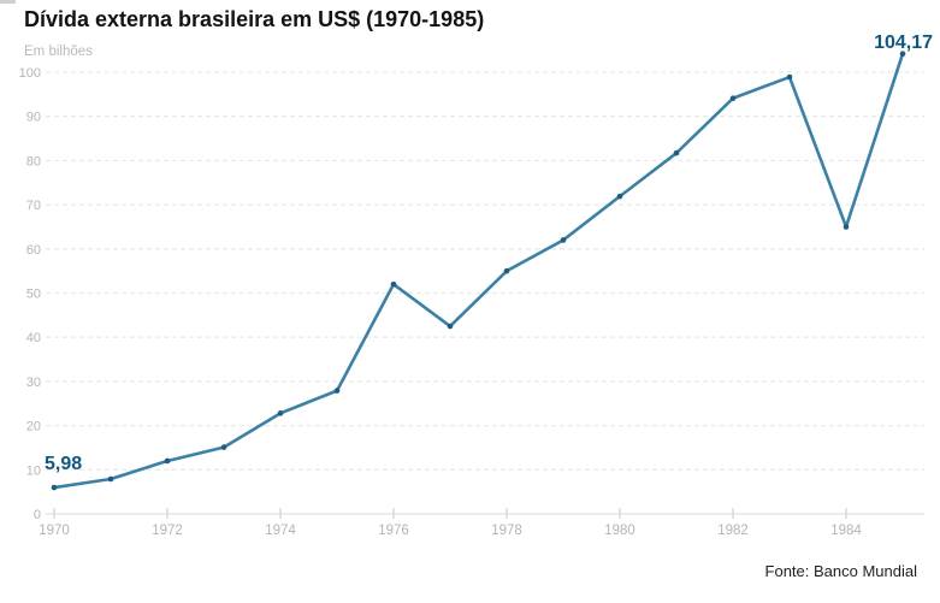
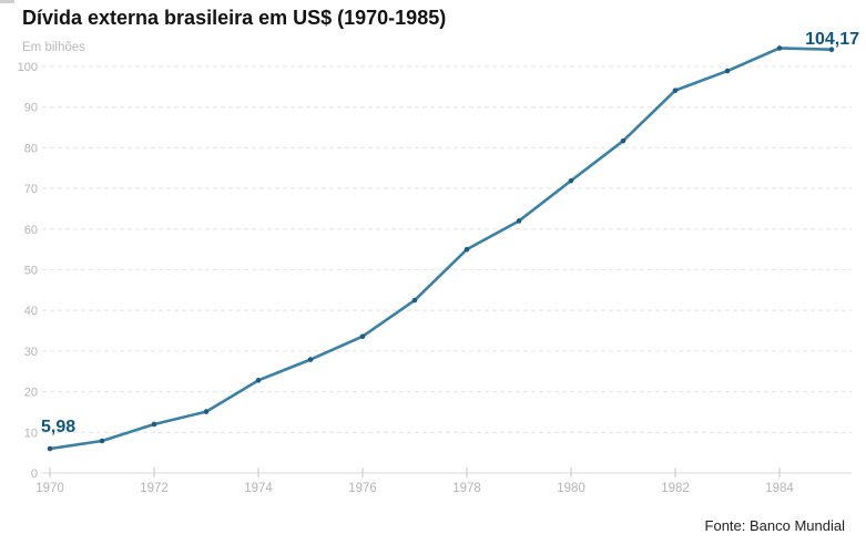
1976: 52 -> 34
1984: 65 -> 104
